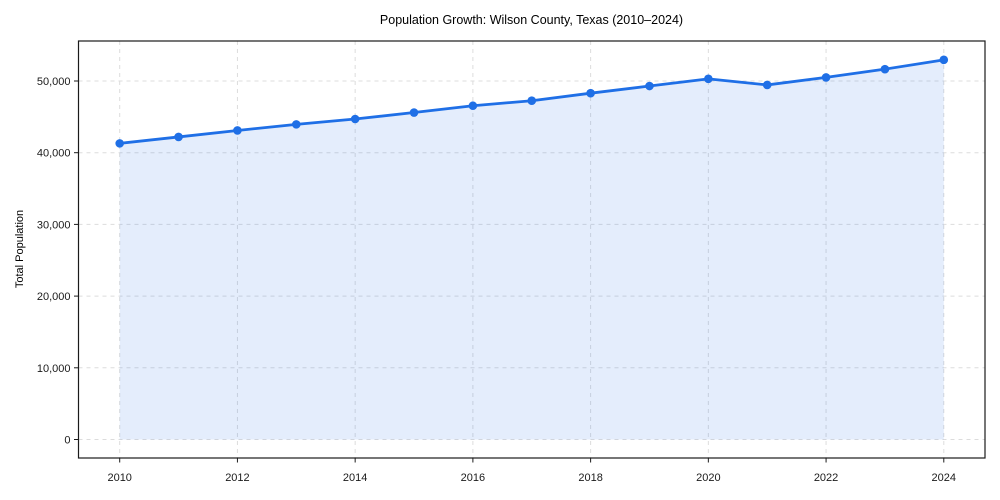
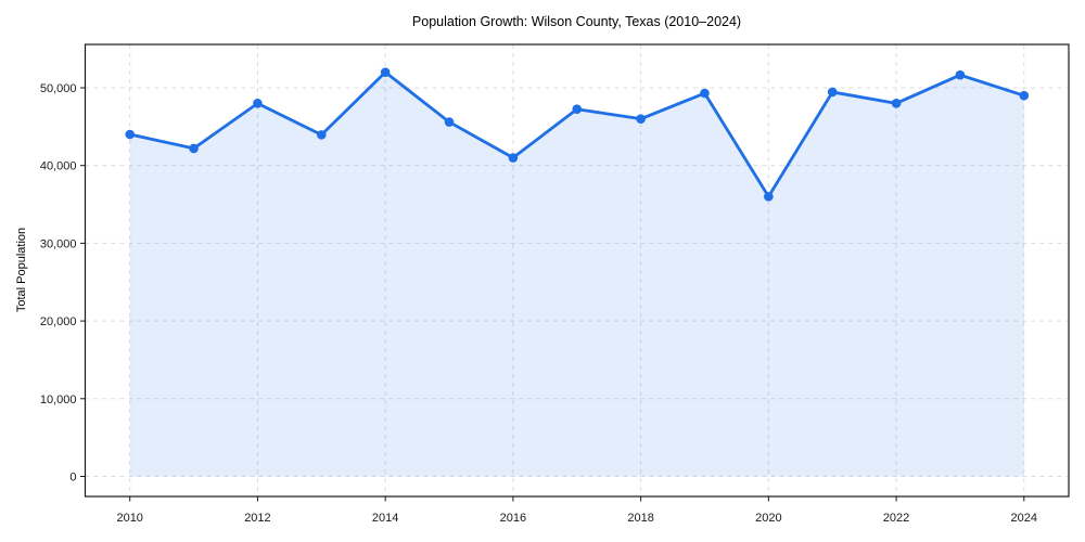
2010: 41000 -> 44000
2012: 43000 -> 48000
2014: 45000 -> 52000
2016: 47000 -> 41000
2018: 48000 -> 46000
2020: 50000 -> 36000
2022: 50000 -> 48000
2024: 53000 -> 49000
